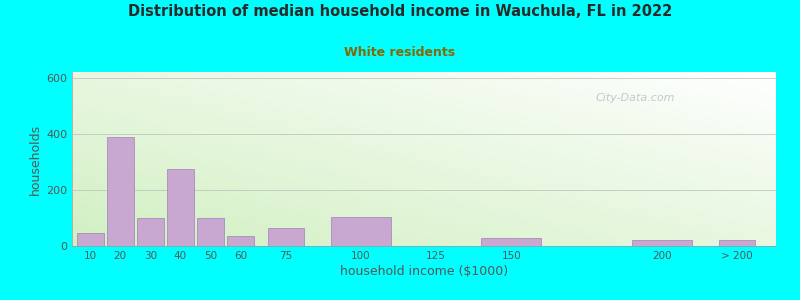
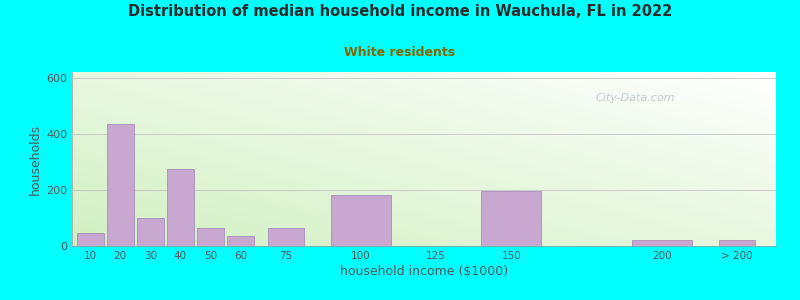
20: 390 -> 435
50: 100 -> 65
100: 105 -> 180
150: 30 -> 195
